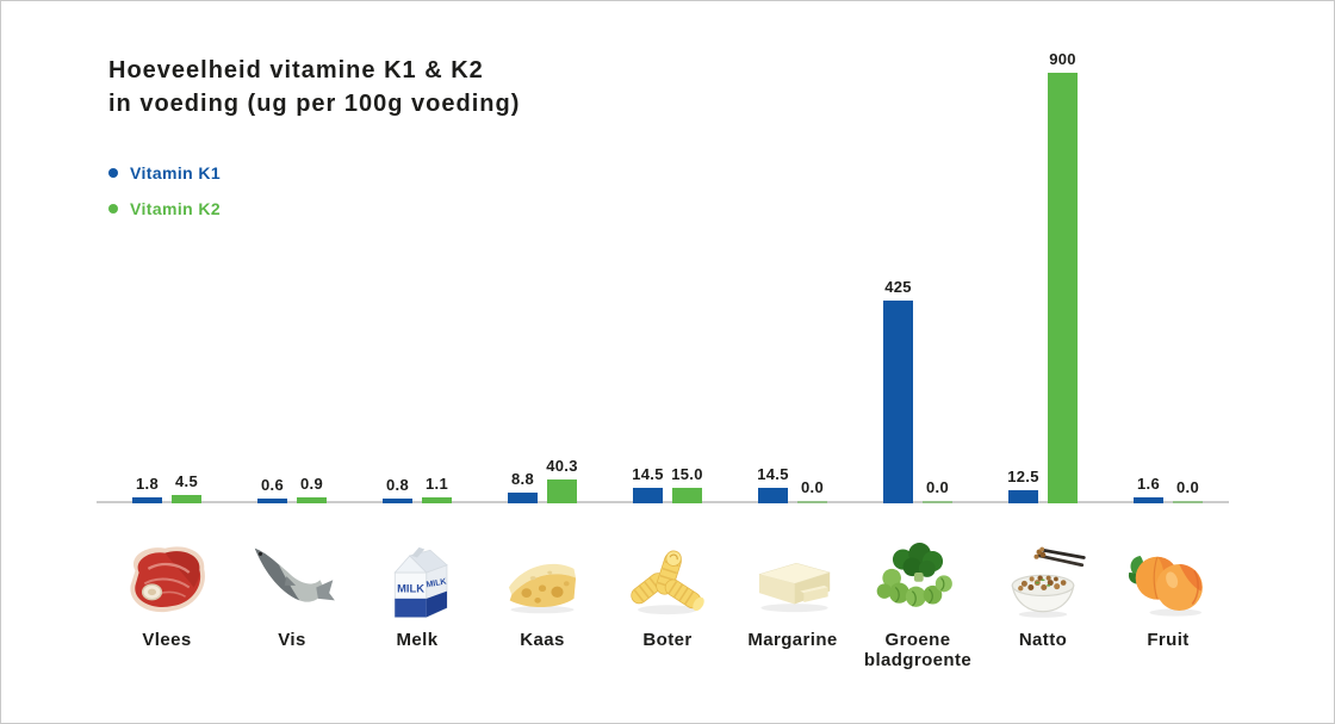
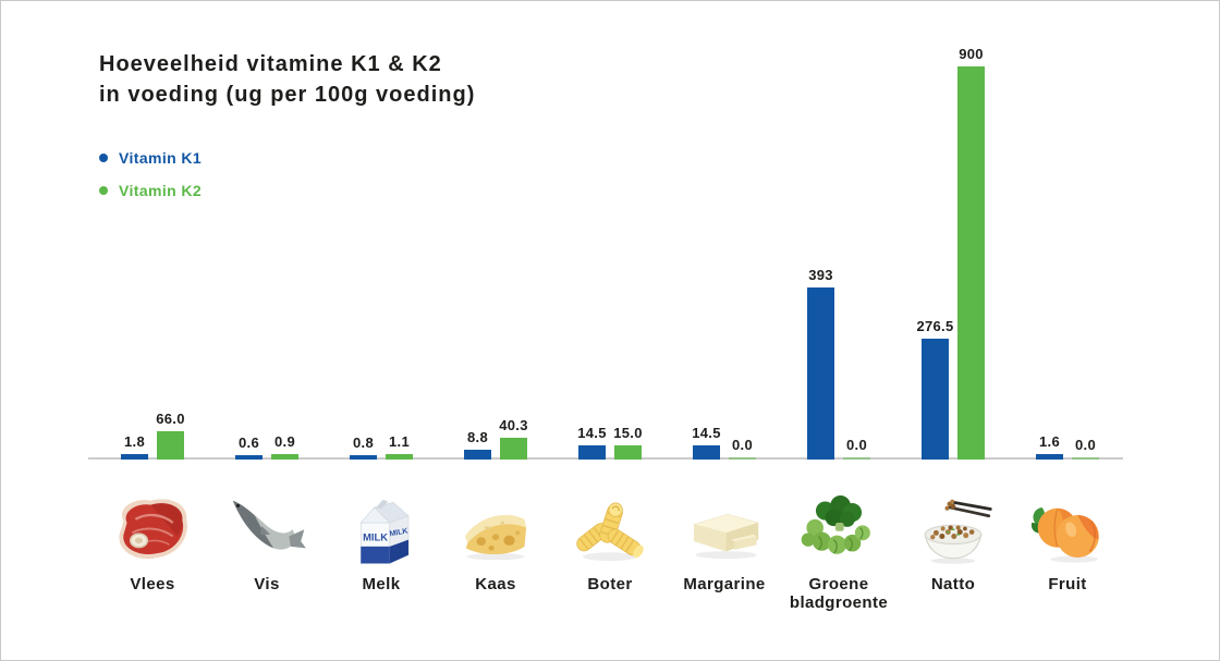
Vitamin K2/Vlees: 4.5 -> 66.0
Vitamin K1/Groene bladgroente: 425 -> 393
Vitamin K1/Natto: 12.5 -> 276.5
